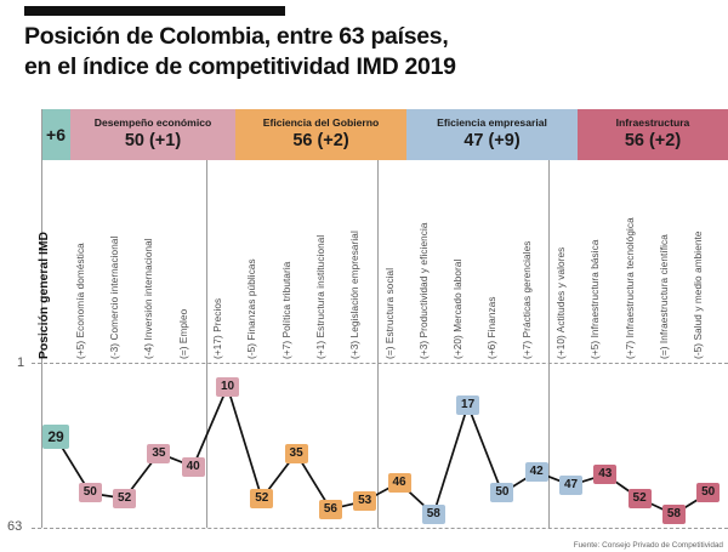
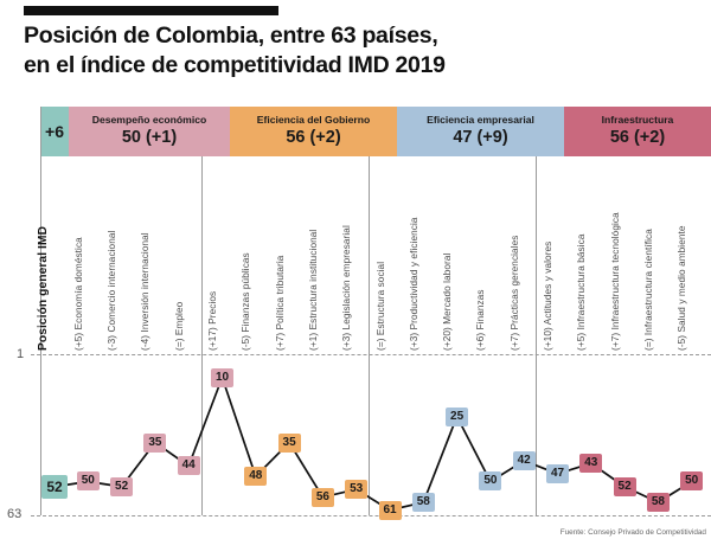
Posición general IMD: 29 -> 52
(=) Empleo: 40 -> 44
(-5) Finanzas públicas: 52 -> 48
(=) Estructura social: 46 -> 61
(+20) Mercado laboral: 17 -> 25
